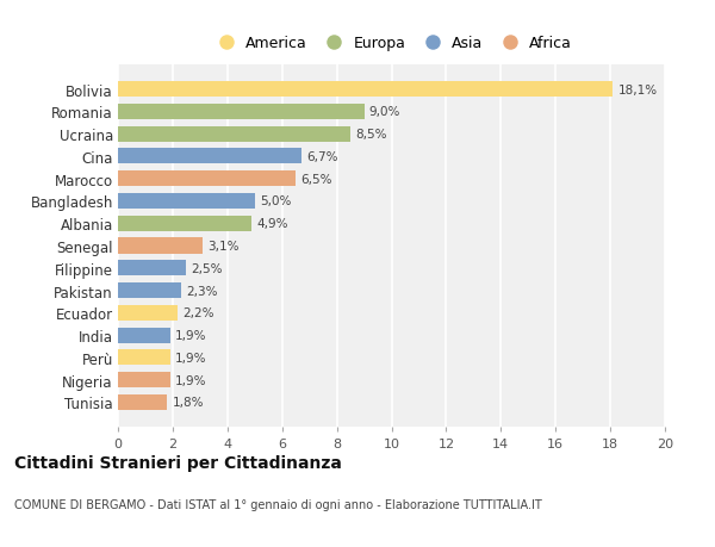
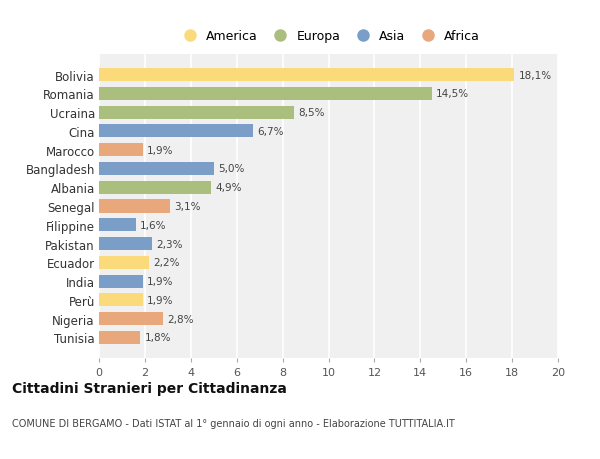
Romania: 9,0% -> 14,5%
Marocco: 6,5% -> 1,9%
Filippine: 2,5% -> 1,6%
Nigeria: 1,9% -> 2,8%
